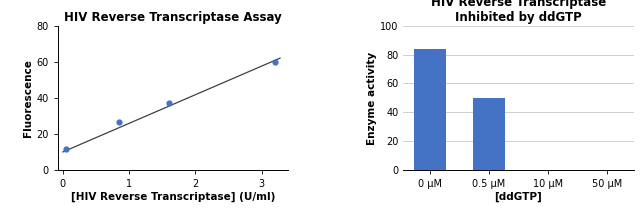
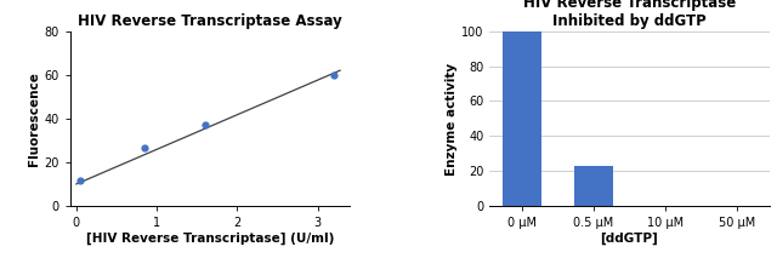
0 μM: 84 -> 100
0.5 μM: 50 -> 23
